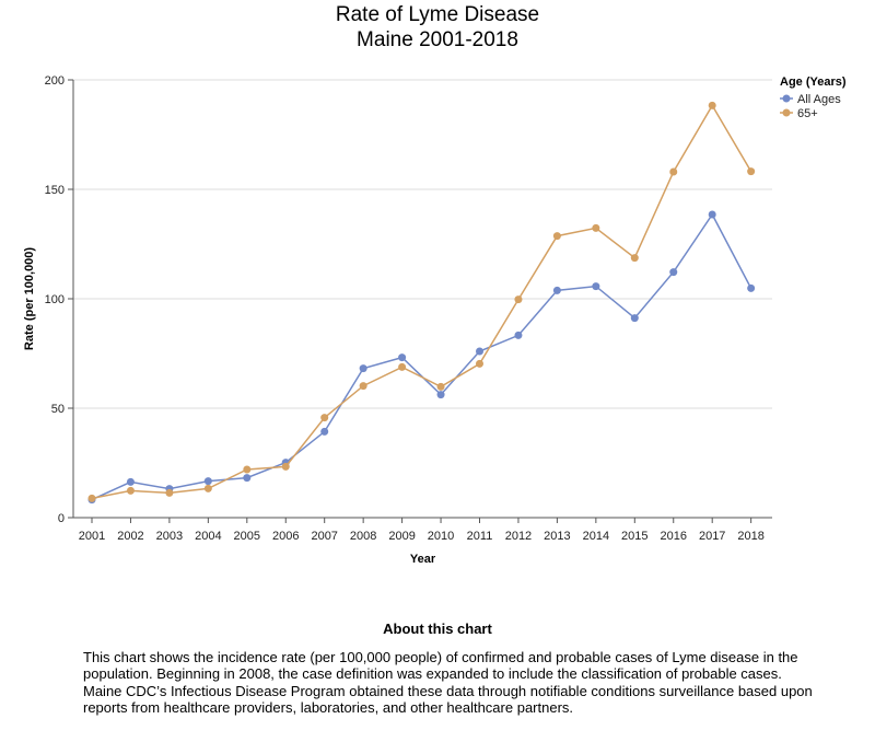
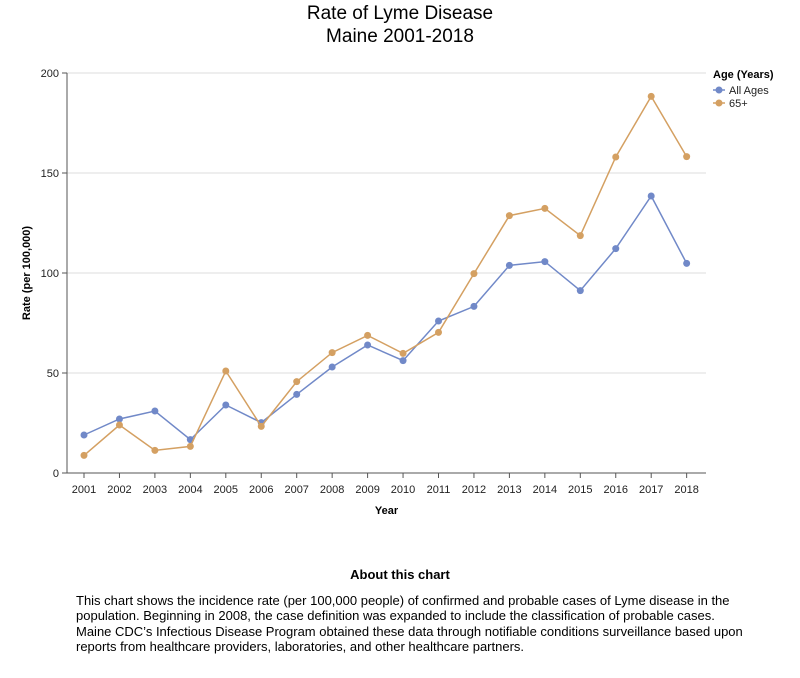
All Ages/2001: 8 -> 19
All Ages/2002: 16 -> 27
65+/2002: 12 -> 24
All Ages/2003: 13 -> 31
All Ages/2005: 18 -> 34
65+/2005: 22 -> 51
All Ages/2008: 68 -> 53
All Ages/2009: 73 -> 64
